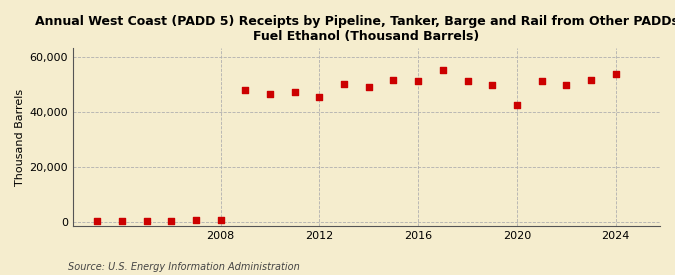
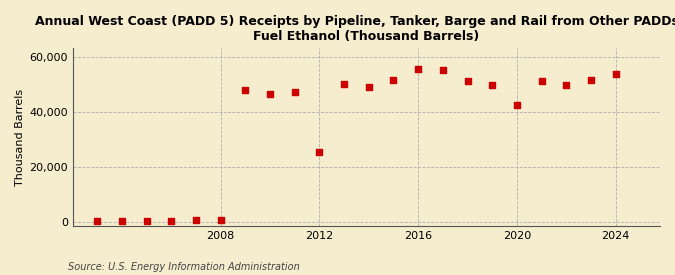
2012: 45,500 -> 25,500
2016: 51,000 -> 55,500
